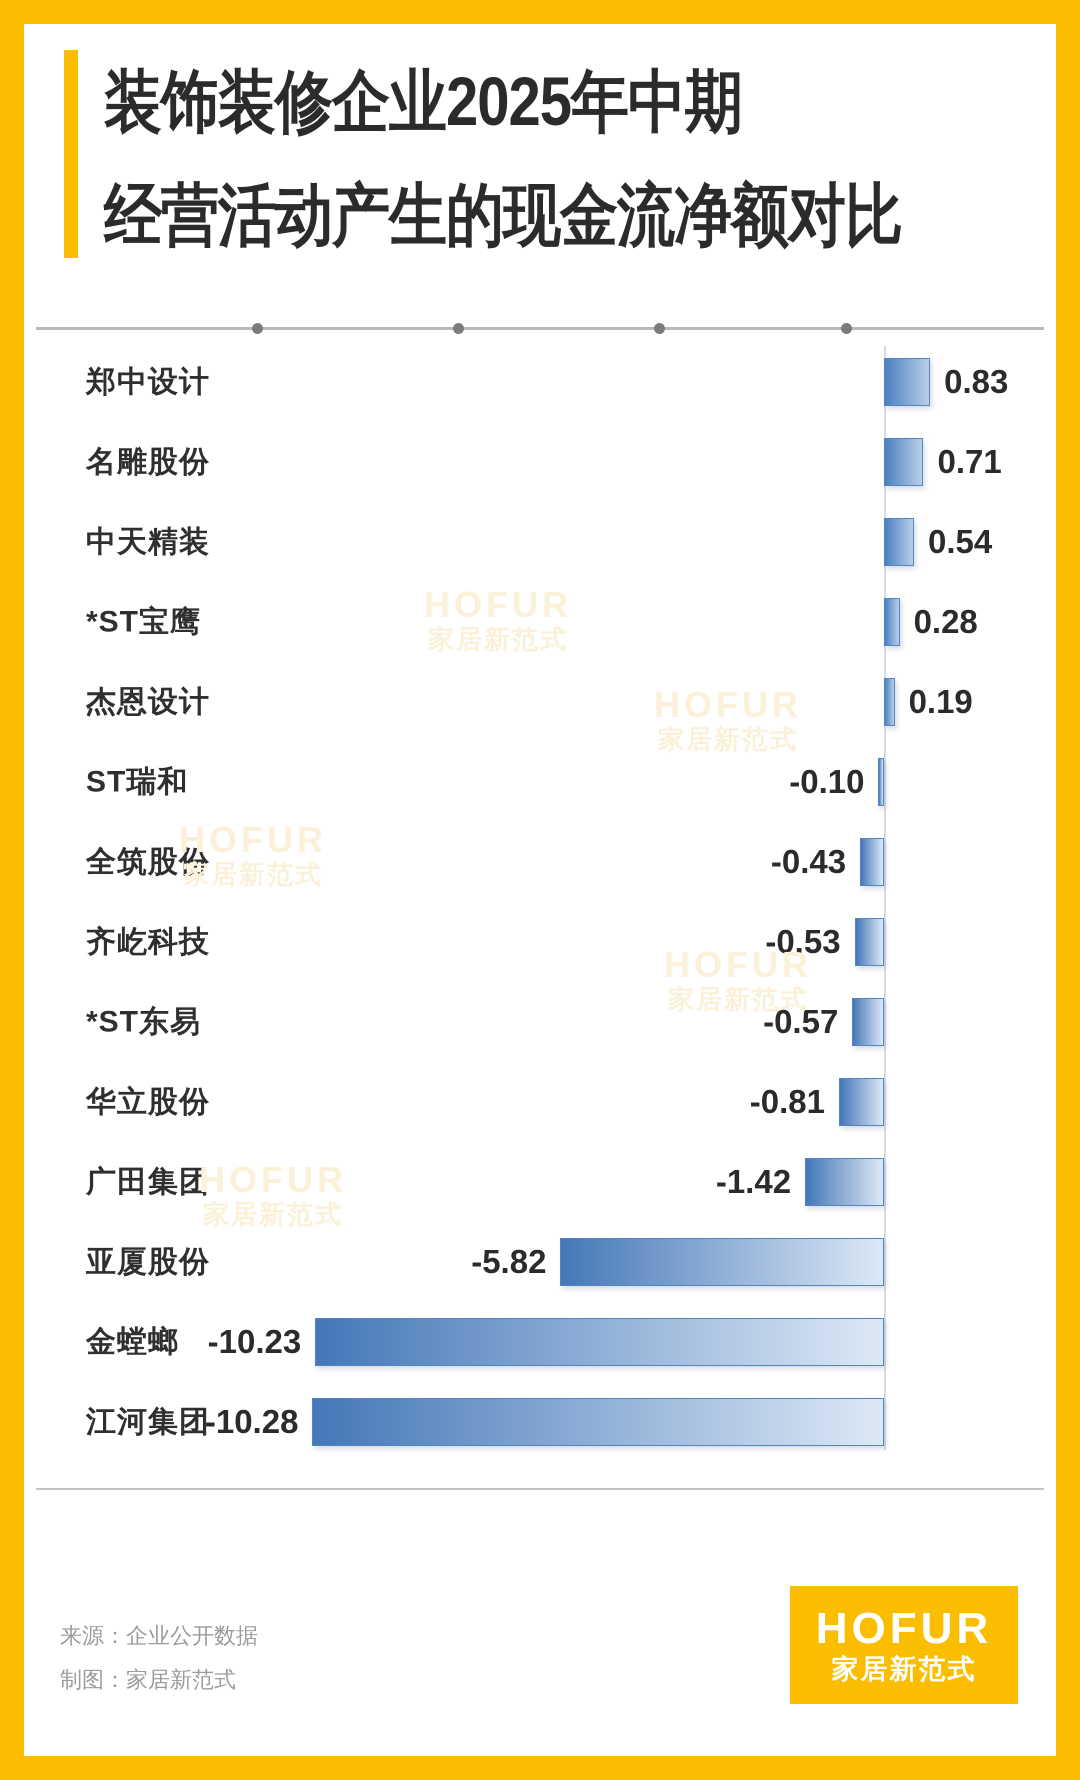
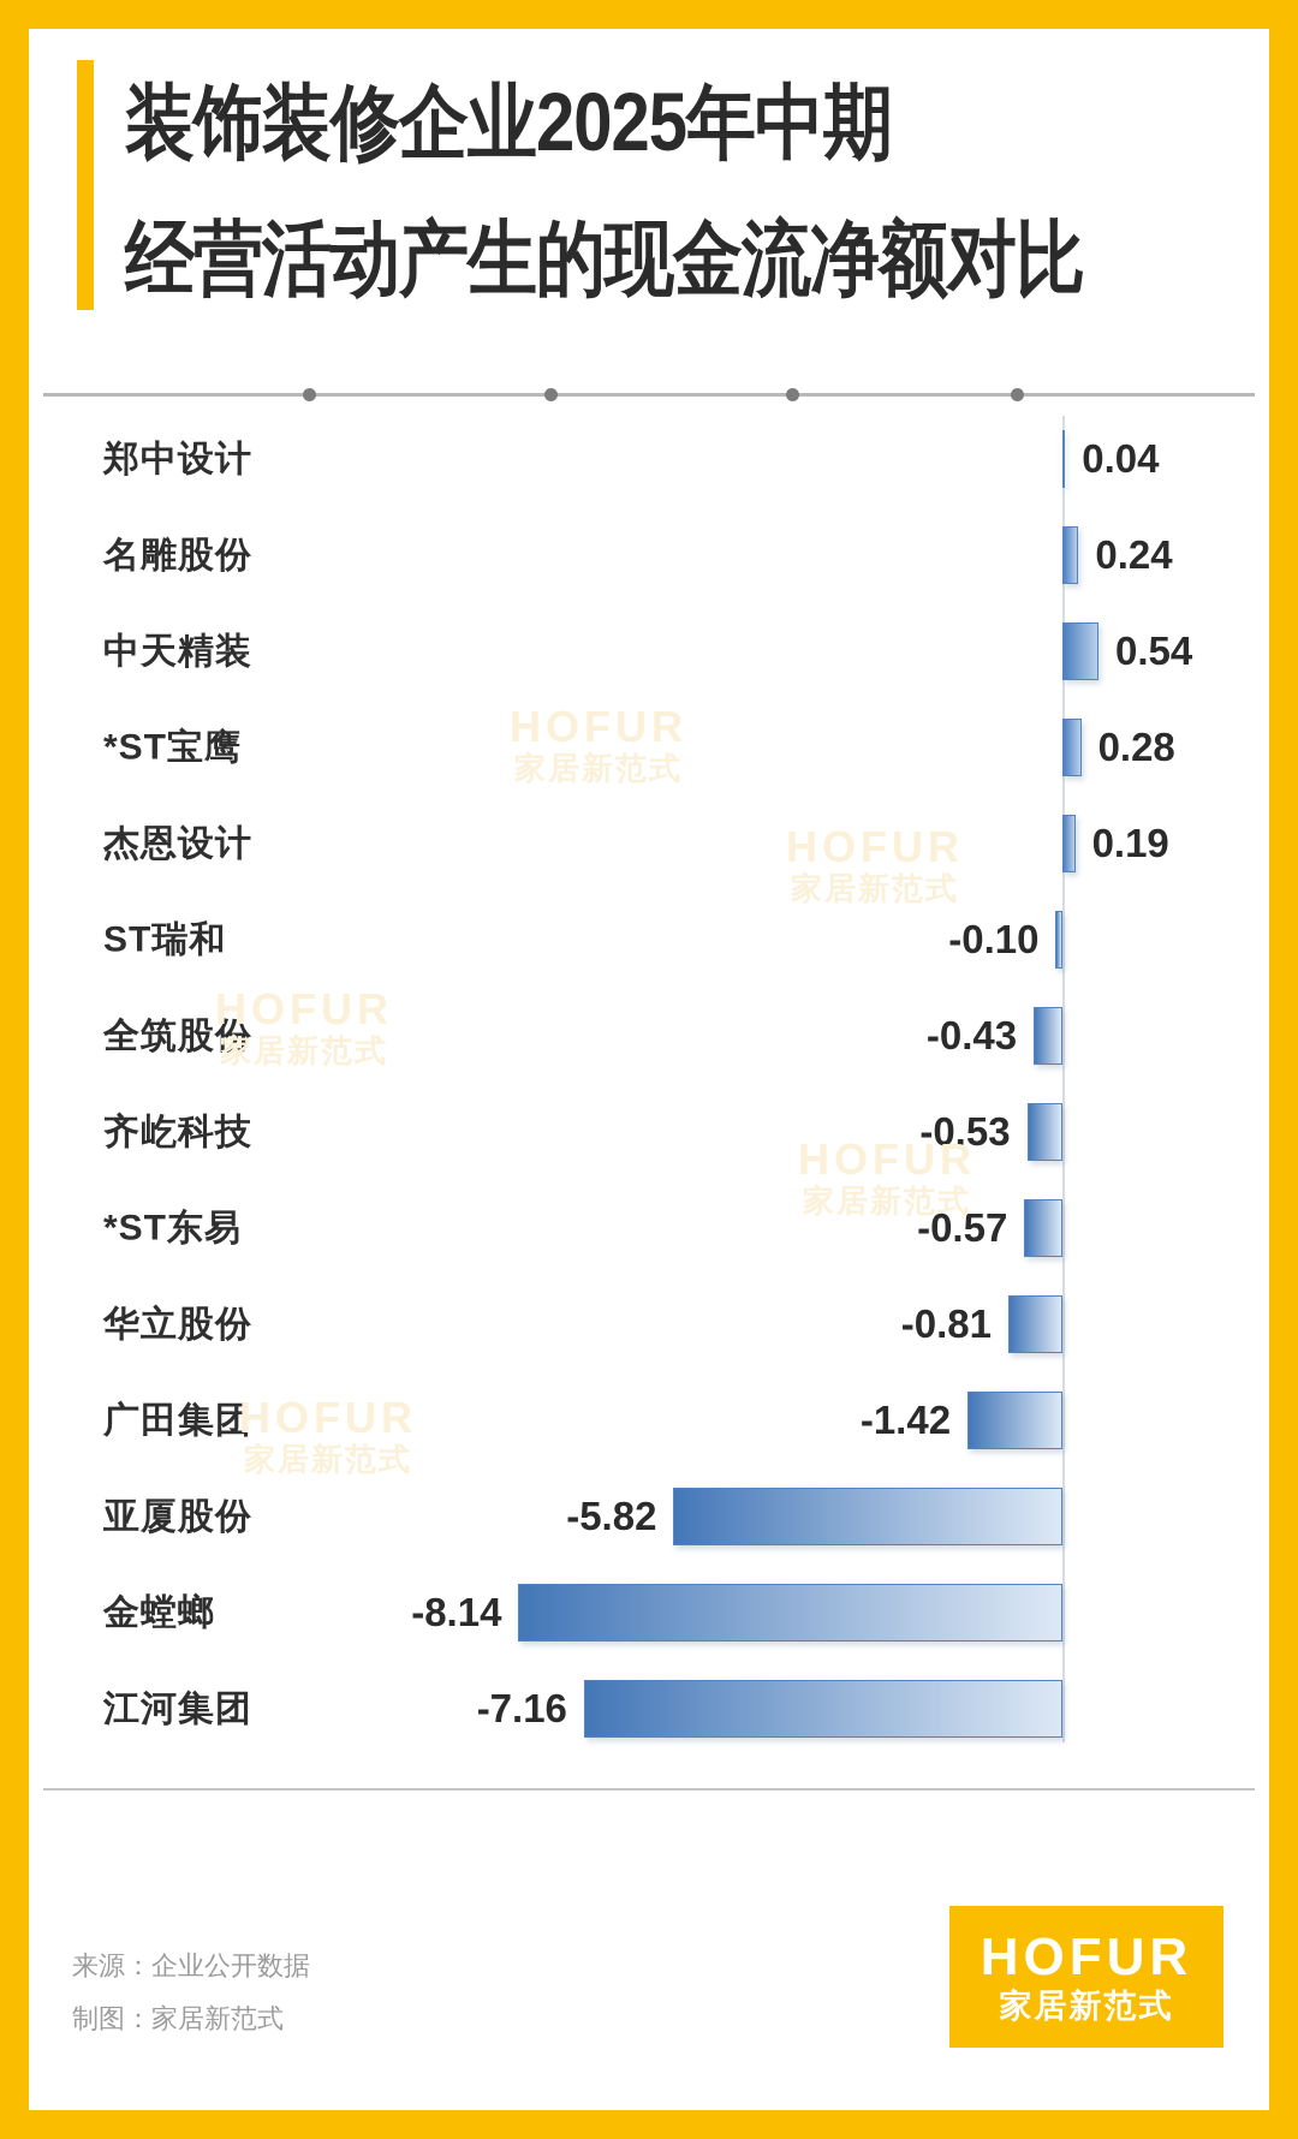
郑中设计: 0.83 -> 0.04
名雕股份: 0.71 -> 0.24
金螳螂: -10.23 -> -8.14
江河集团: -10.28 -> -7.16
